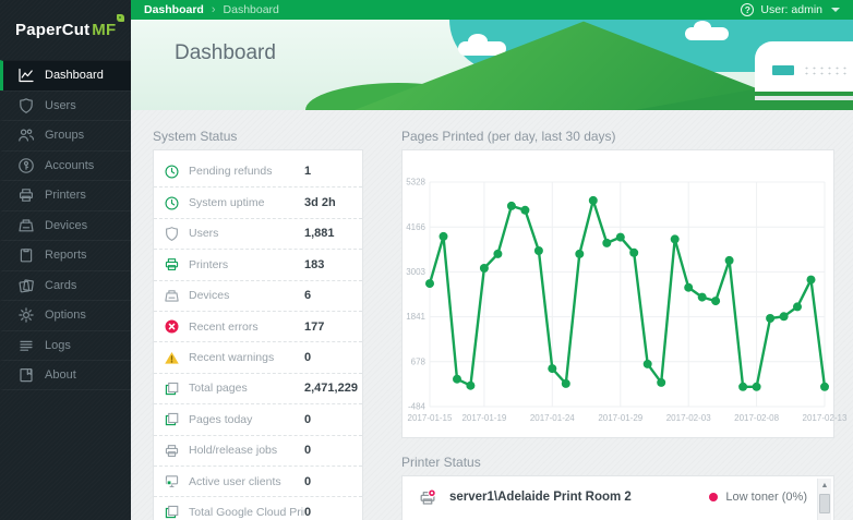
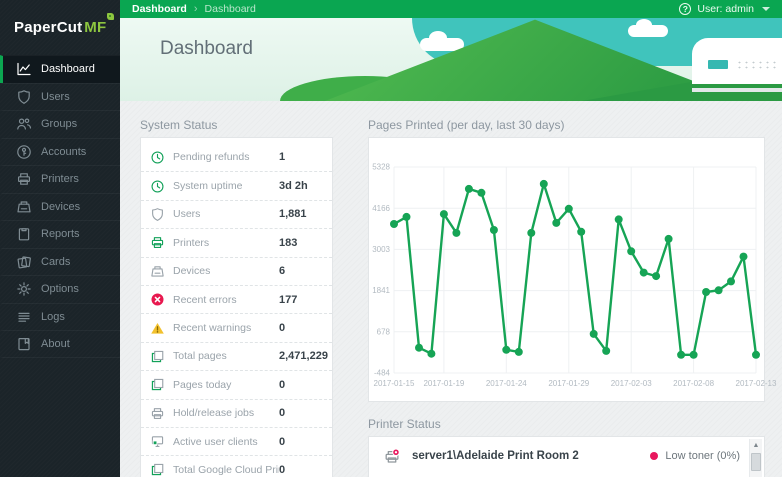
2017-01-15: 2700 -> 3700
2017-01-19: 3100 -> 4000
2017-01-24: 500 -> 200
2017-01-29: 3900 -> 4200
2017-02-03: 2600 -> 3000
